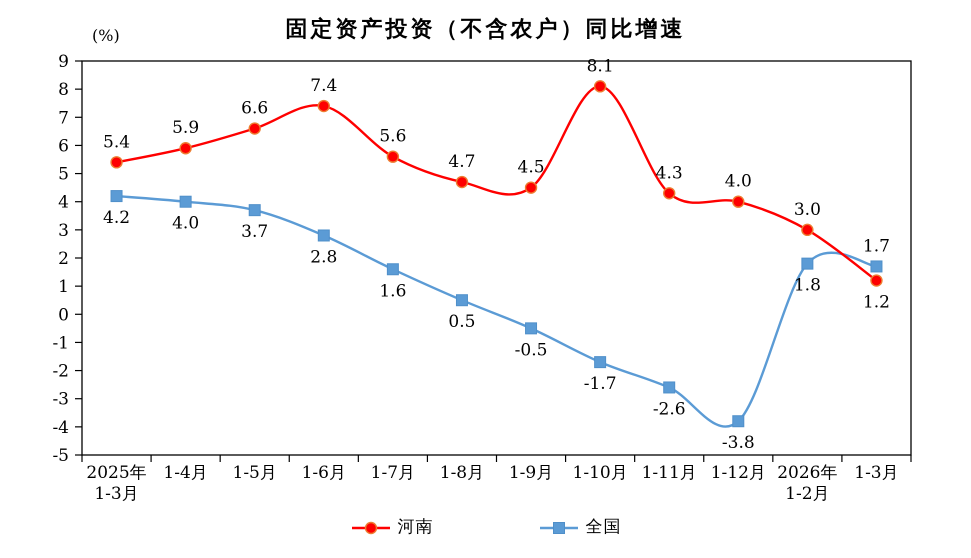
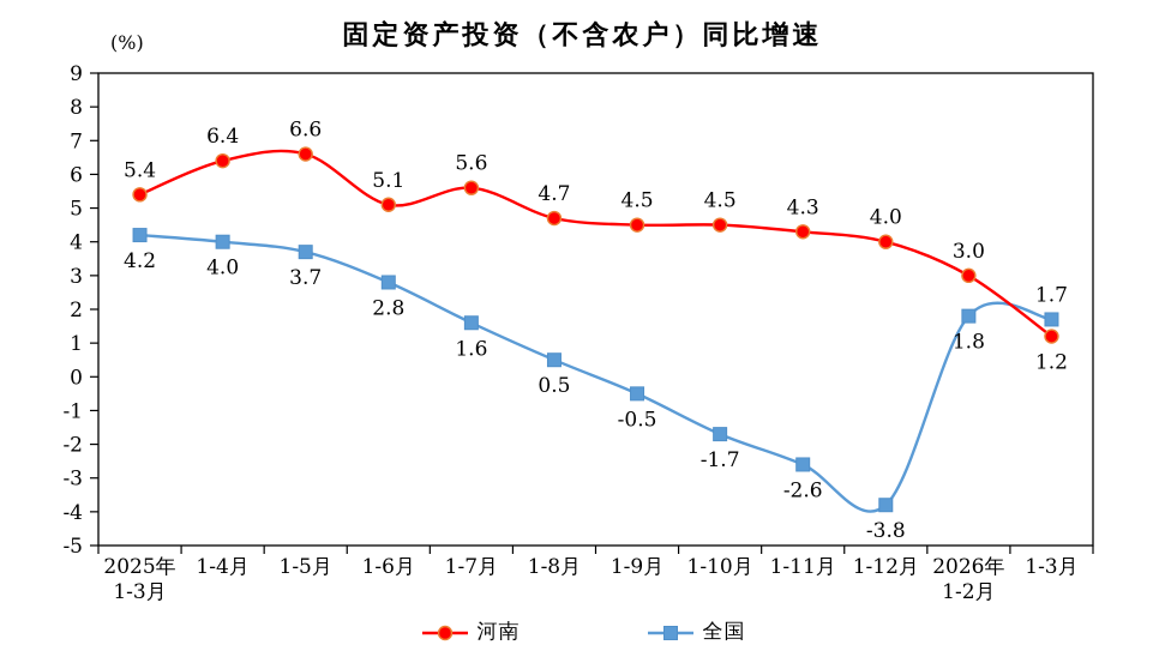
河南/1-4月: 5.9 -> 6.4
河南/1-6月: 7.4 -> 5.1
河南/1-10月: 8.1 -> 4.5
